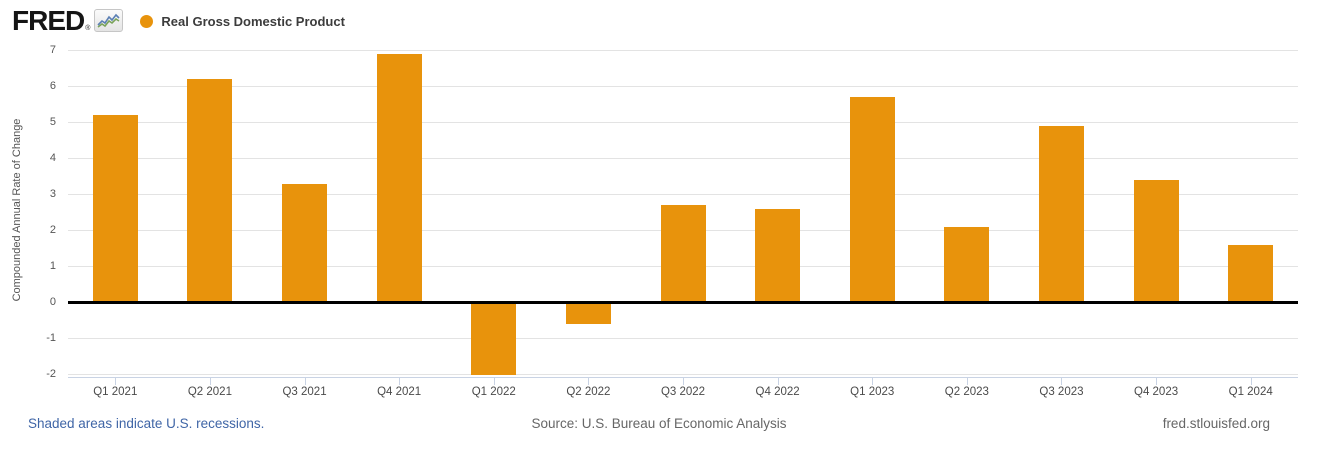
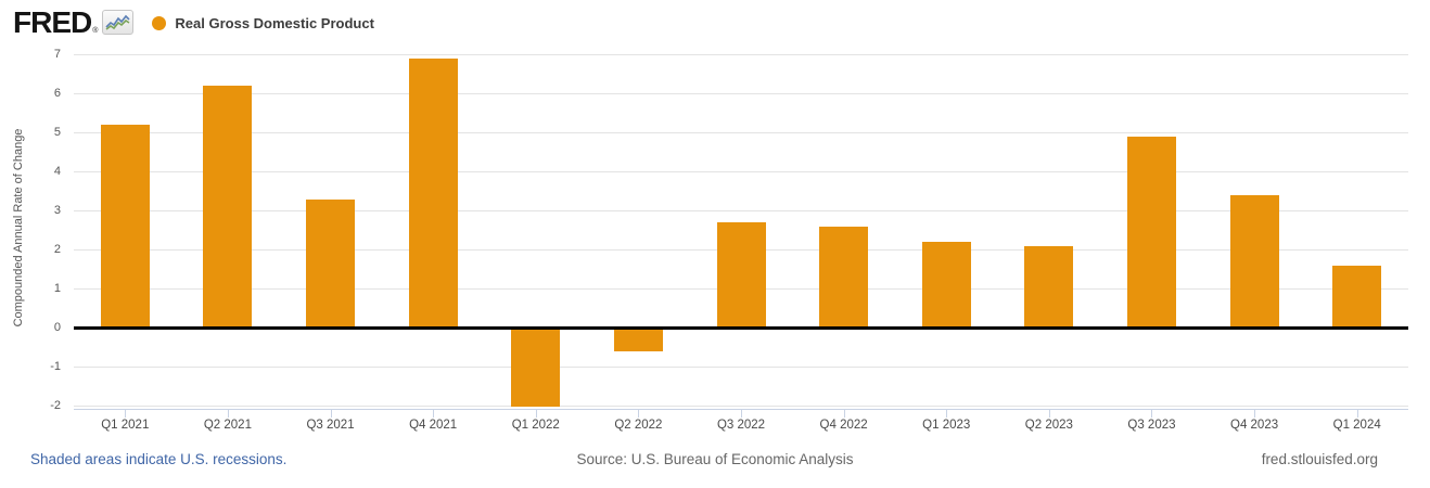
Q1 2023: 5.7 -> 2.2
